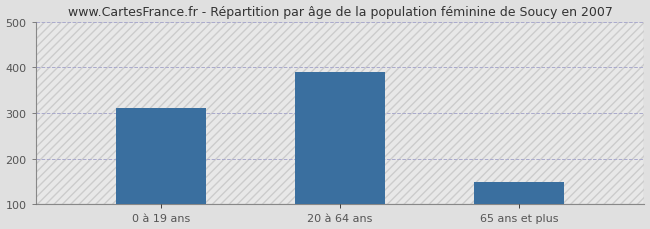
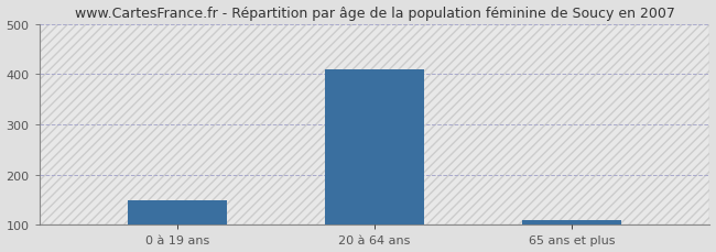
0 à 19 ans: 310 -> 150
20 à 64 ans: 390 -> 410
65 ans et plus: 150 -> 110
